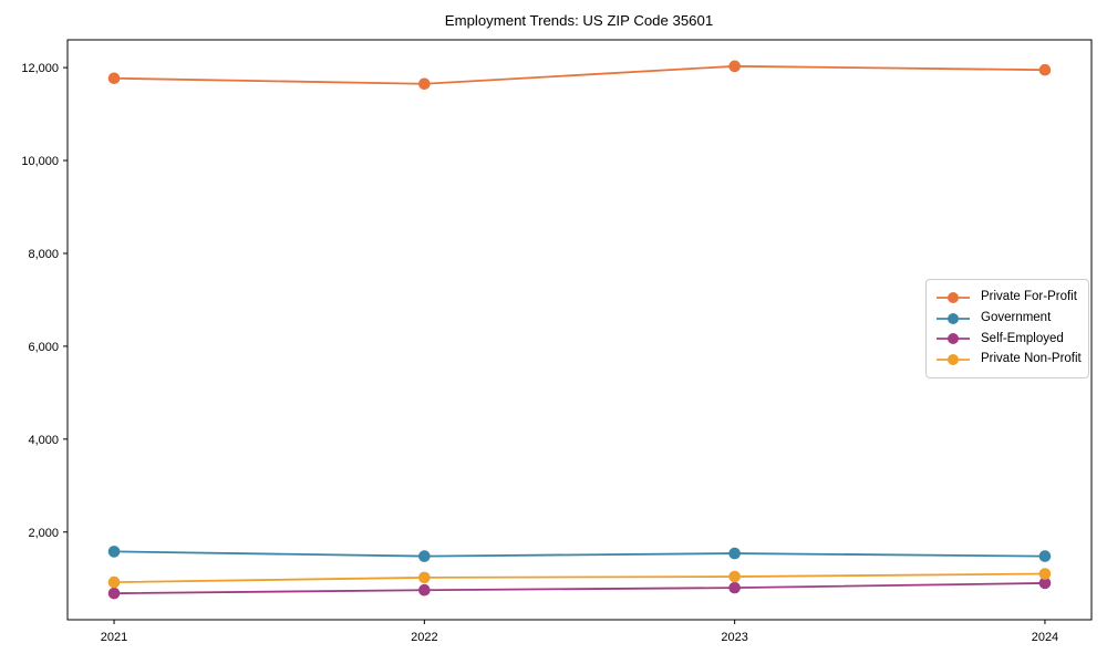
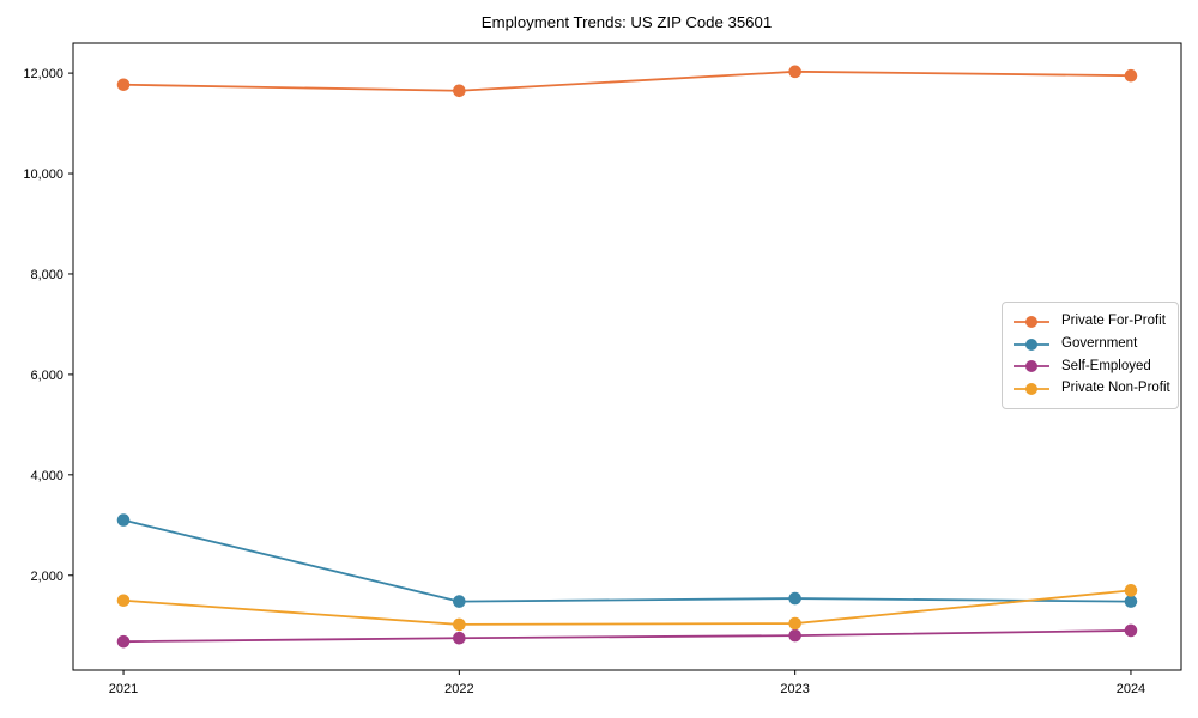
Government/2021: 1600 -> 3100
Private Non-Profit/2021: 900 -> 1500
Private Non-Profit/2024: 1100 -> 1700
